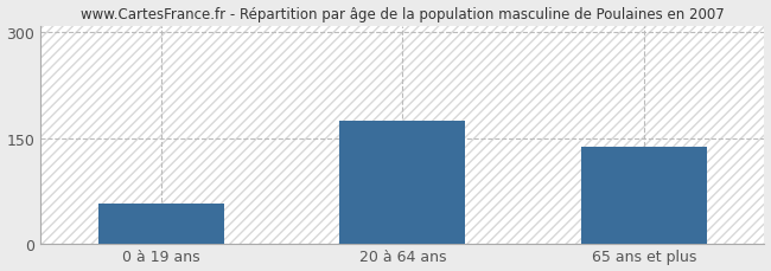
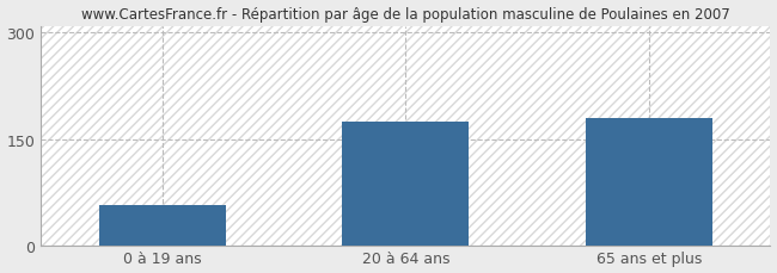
65 ans et plus: 137 -> 180
